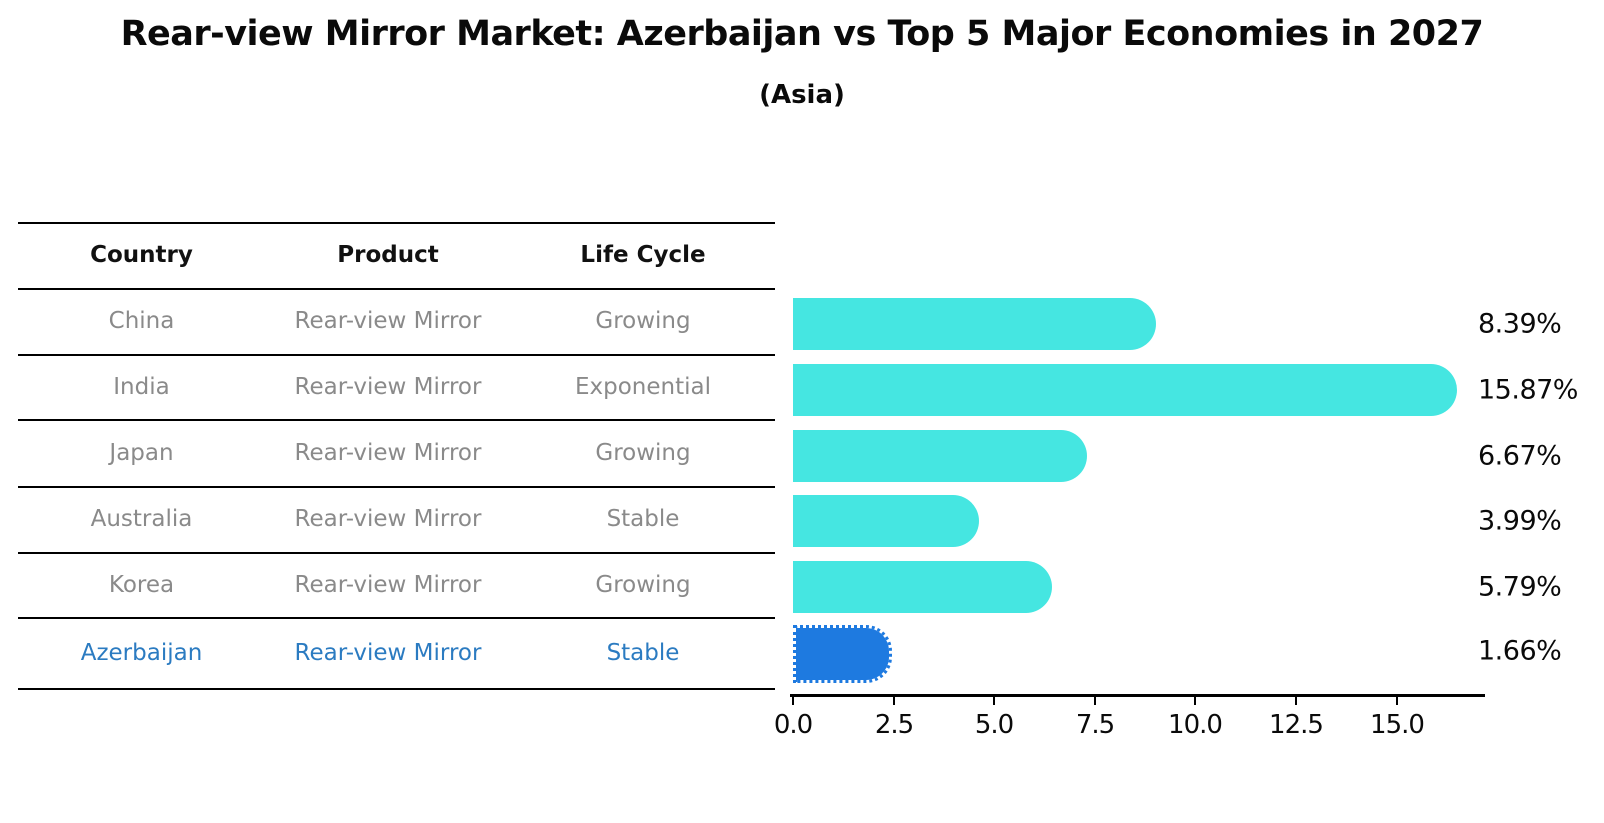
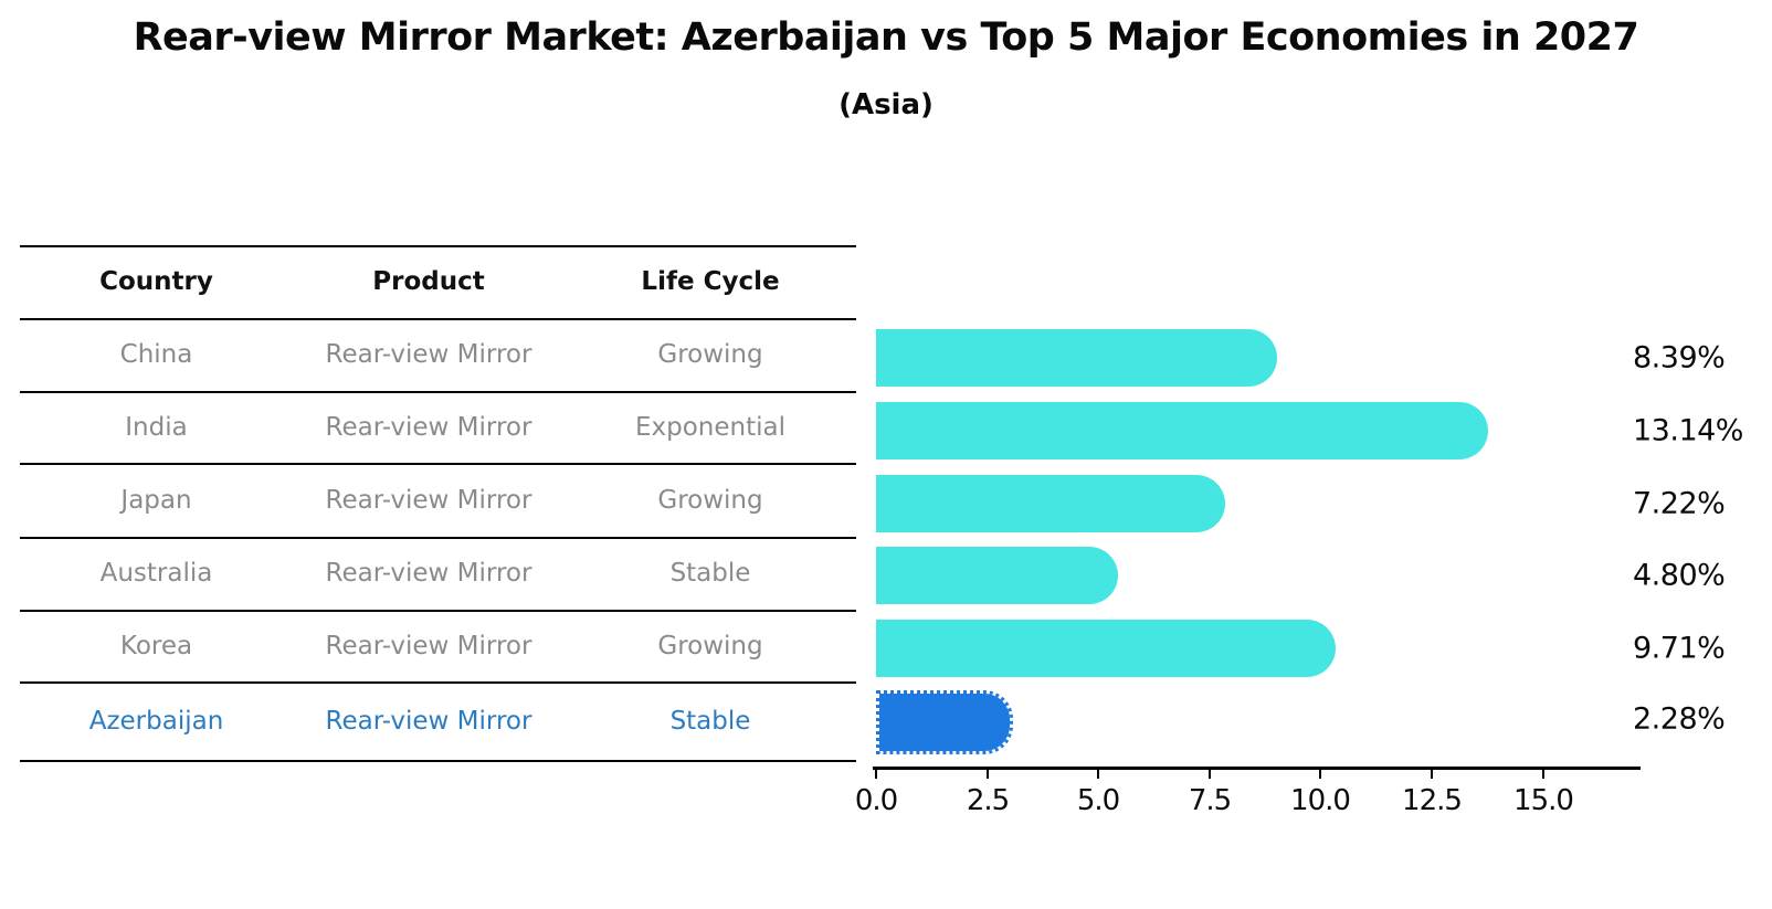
India: 15.87% -> 13.14%
Japan: 6.67% -> 7.22%
Australia: 3.99% -> 4.80%
Korea: 5.79% -> 9.71%
Azerbaijan: 1.66% -> 2.28%
